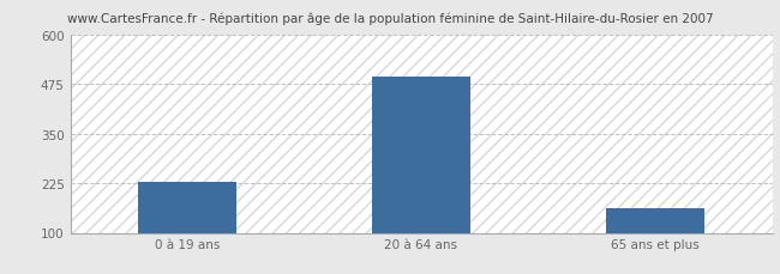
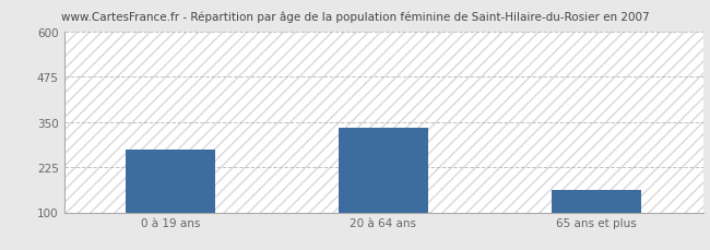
0 à 19 ans: 228 -> 275
20 à 64 ans: 493 -> 335
